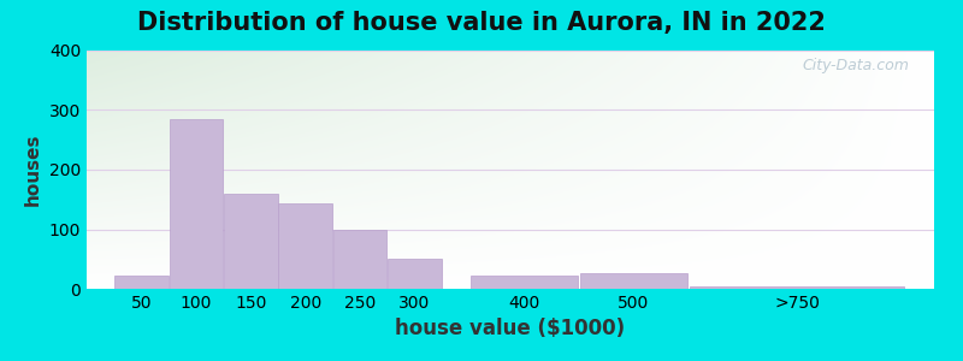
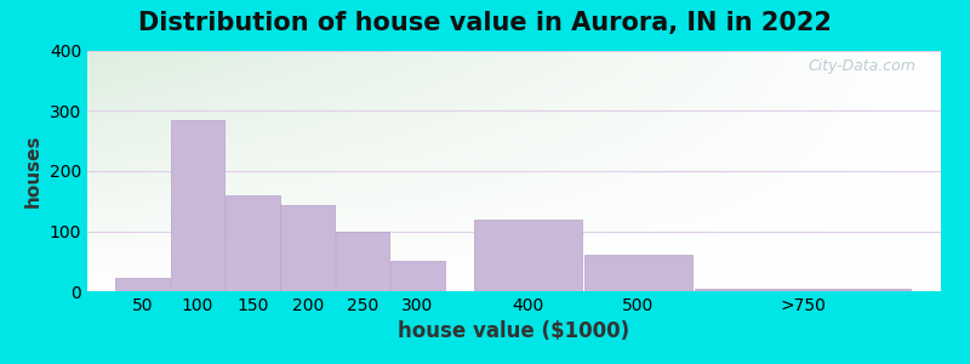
400: 22 -> 120
500: 27 -> 60
